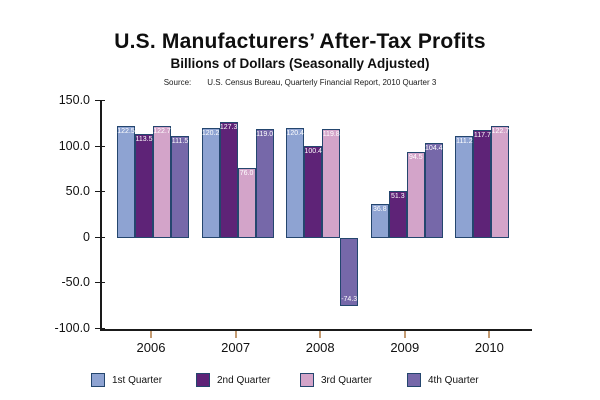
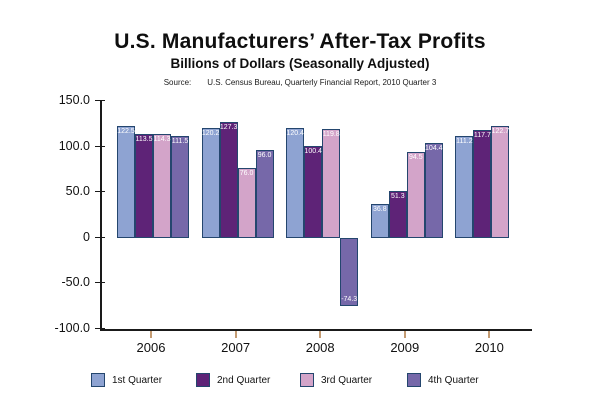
3rd Quarter/2006: 122.7 -> 114.3
4th Quarter/2007: 119.0 -> 96.0
